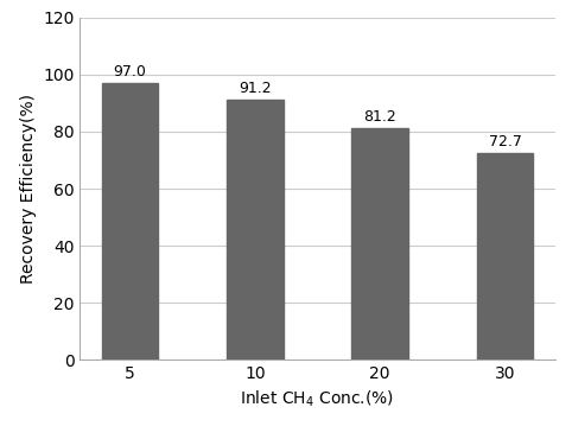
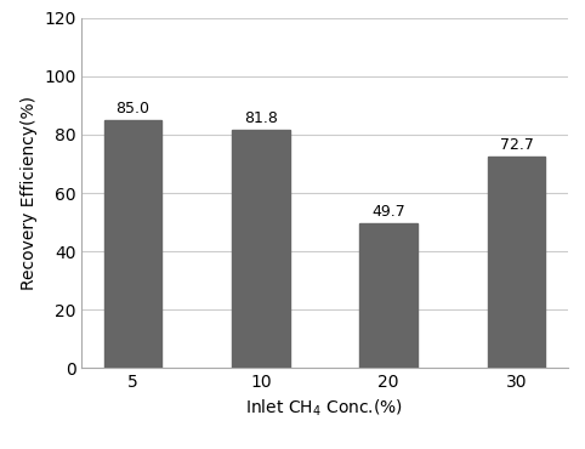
5: 97.0 -> 85.0
10: 91.2 -> 81.8
20: 81.2 -> 49.7
